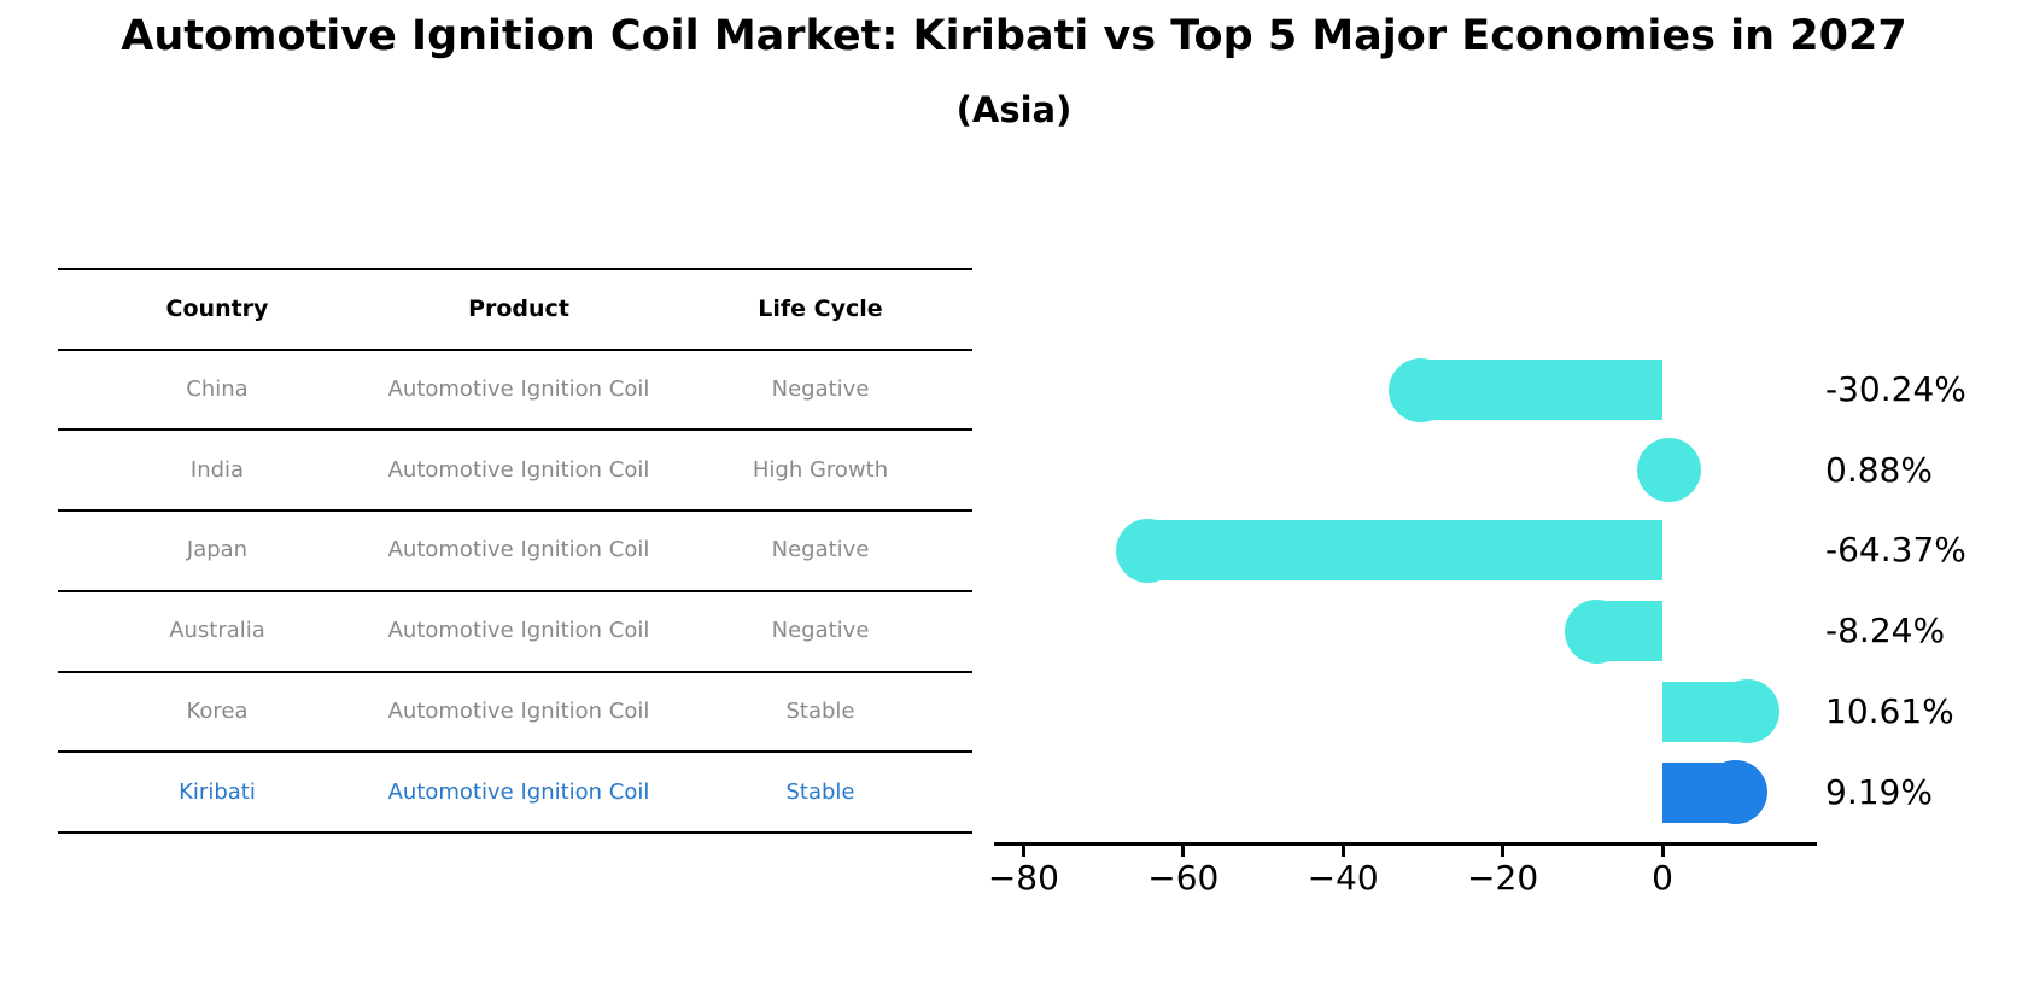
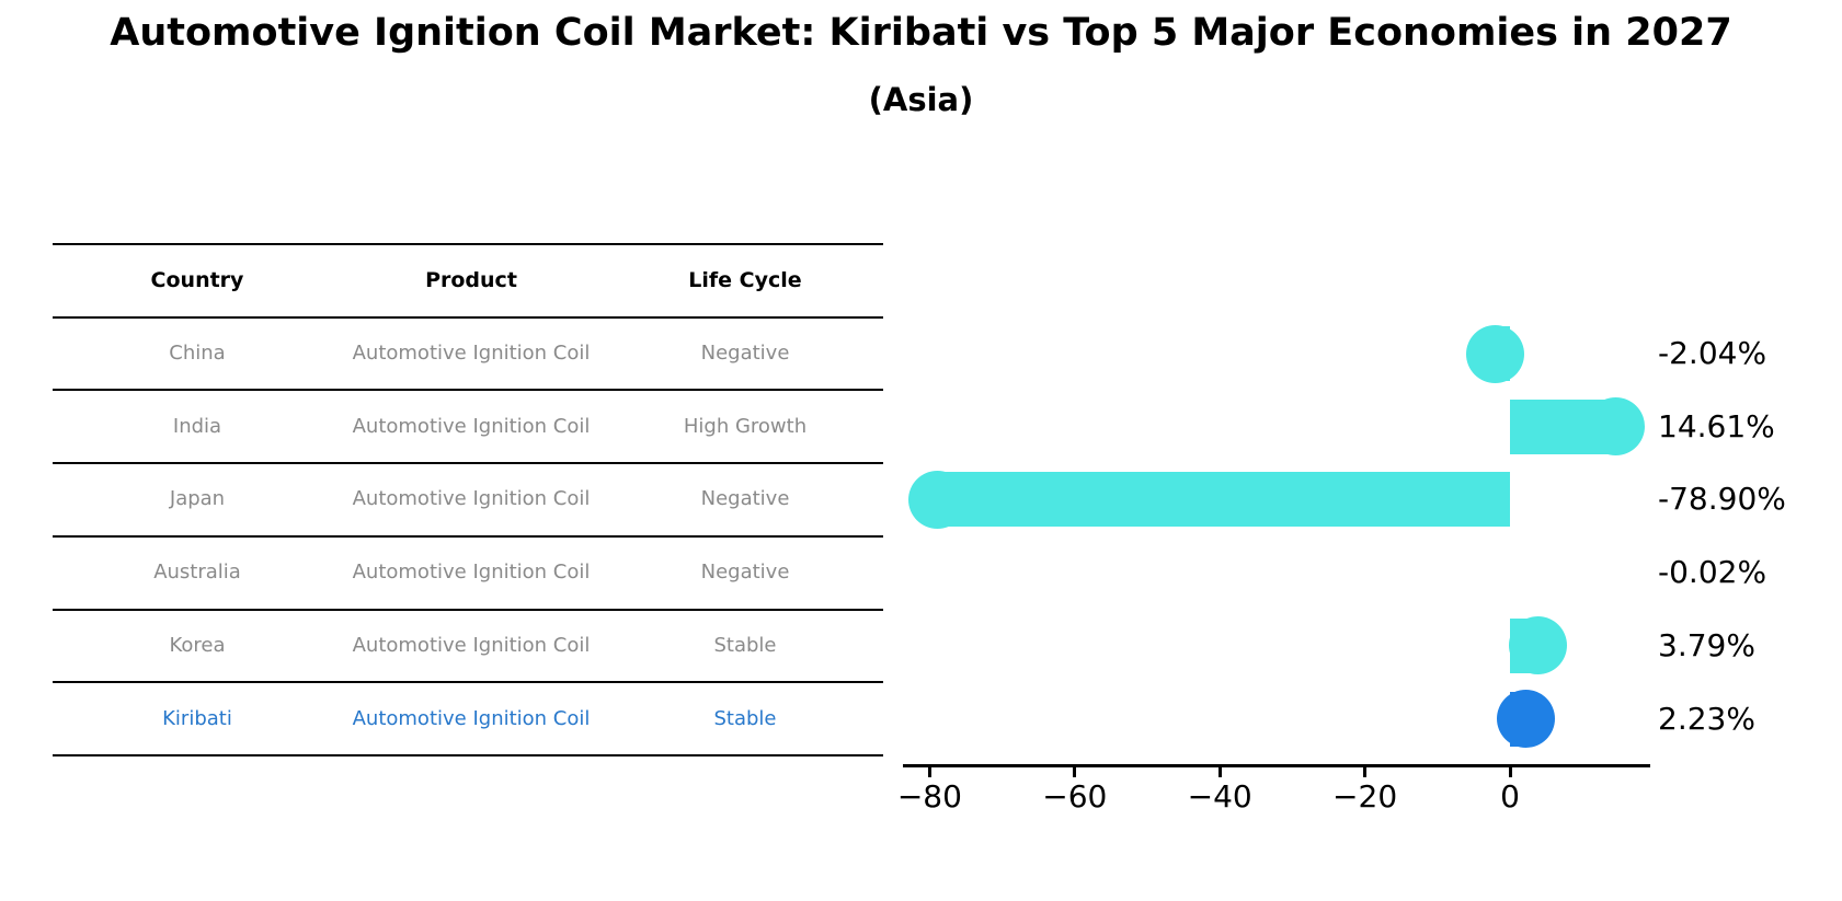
China: -30.24% -> -2.04%
India: 0.88% -> 14.61%
Japan: -64.37% -> -78.90%
Australia: -8.24% -> -0.02%
Korea: 10.61% -> 3.79%
Kiribati: 9.19% -> 2.23%
